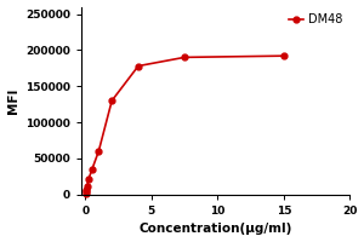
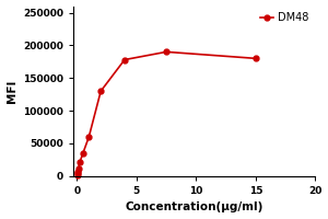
15: 192000 -> 180000
